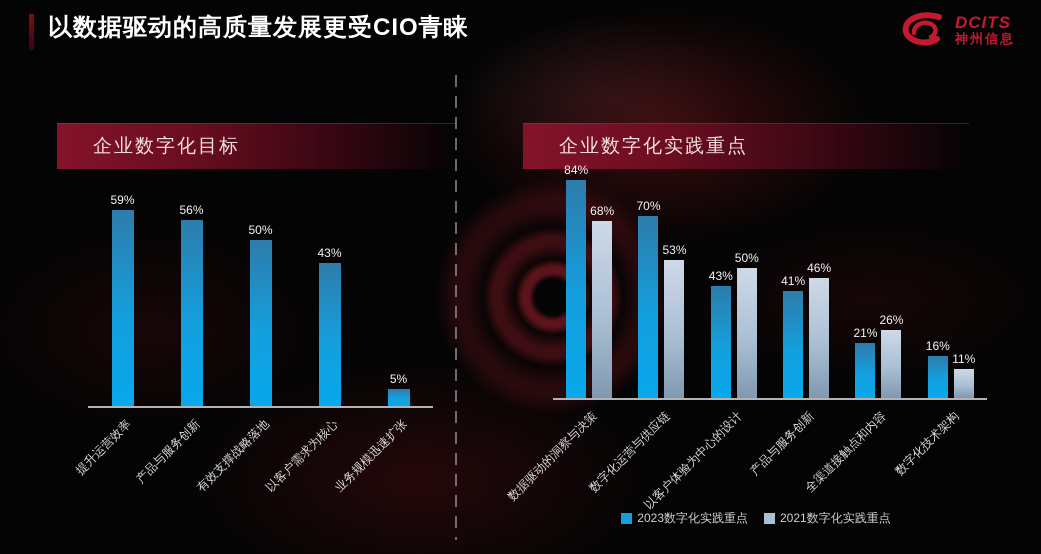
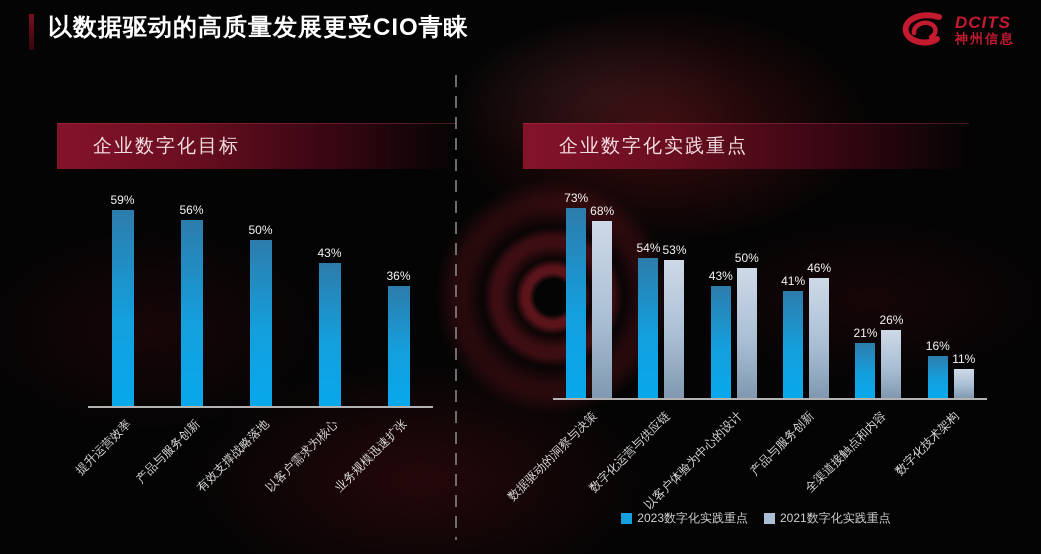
企业数字化目标/业务规模迅速扩张: 5% -> 36%
企业数字化实践重点/2023数字化实践重点/数据驱动的洞察与决策: 84% -> 73%
企业数字化实践重点/2023数字化实践重点/数字化运营与供应链: 70% -> 54%
